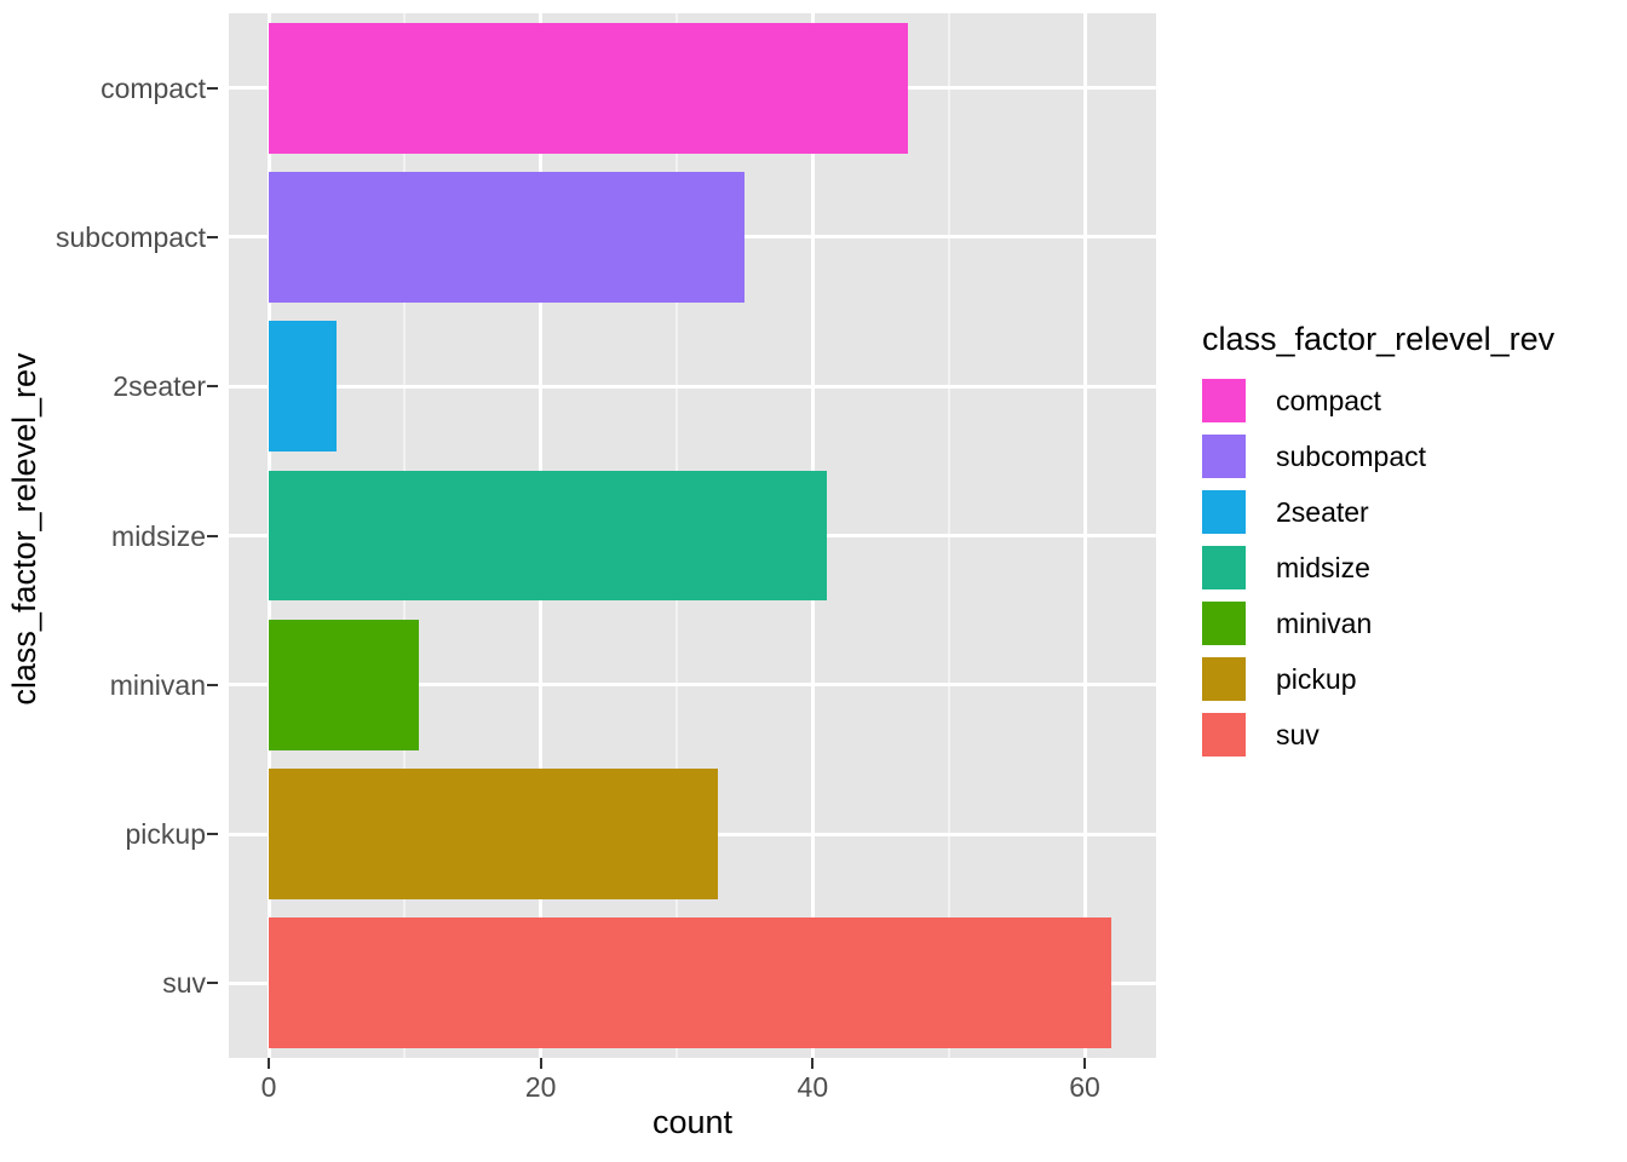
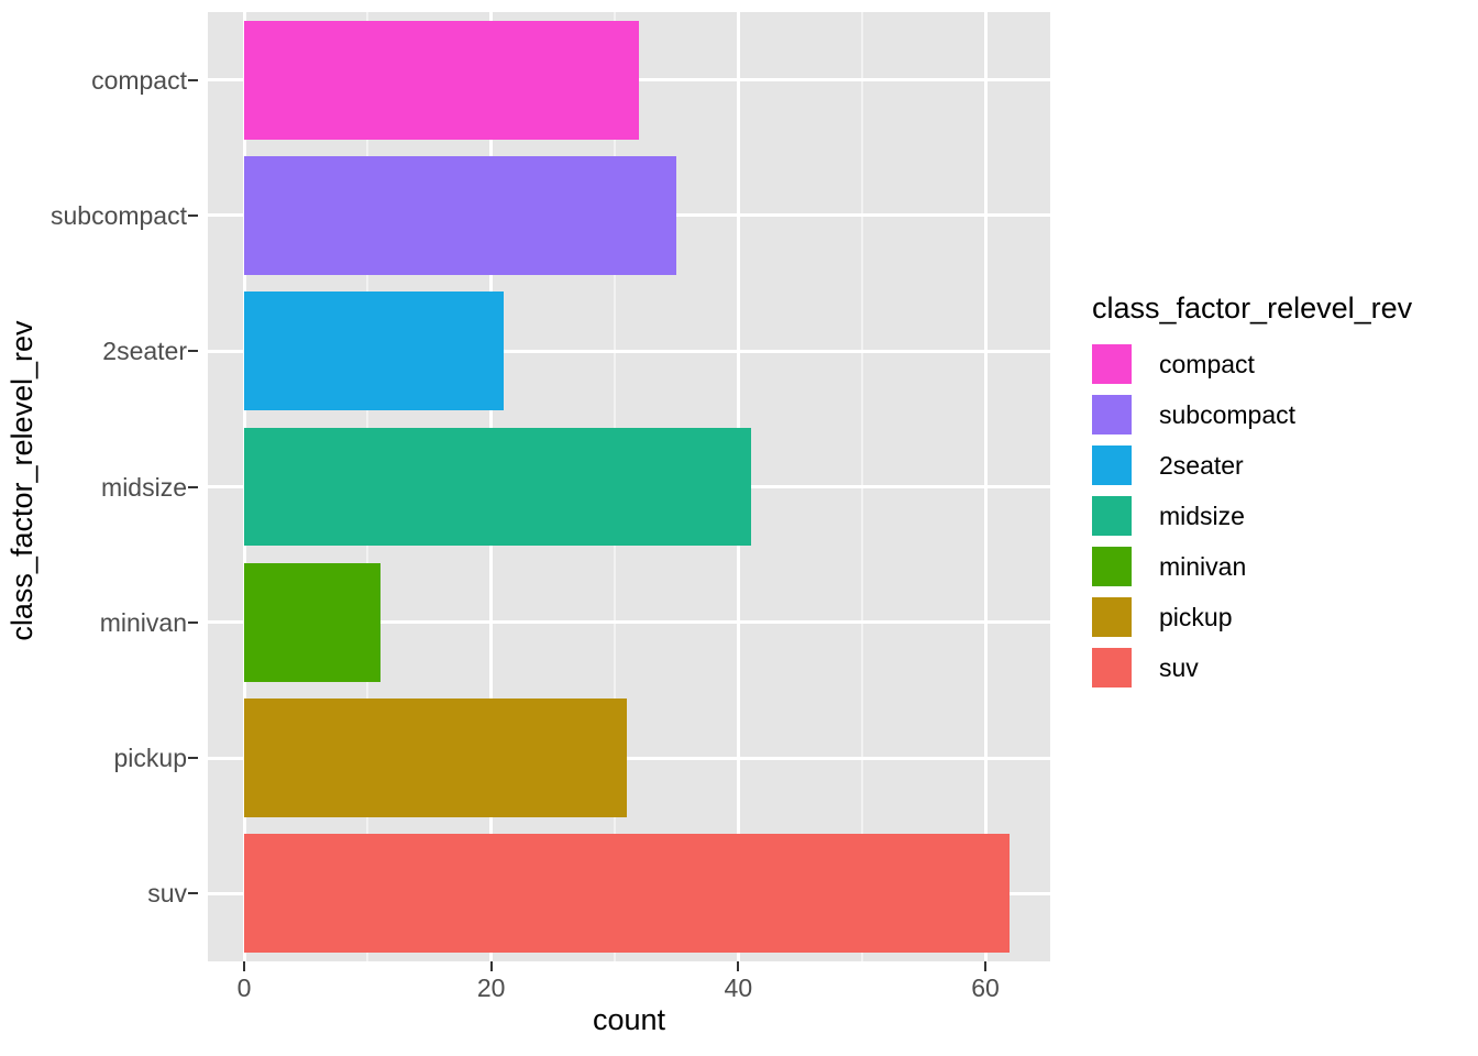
compact: 47 -> 32
2seater: 5 -> 21
pickup: 33 -> 31
